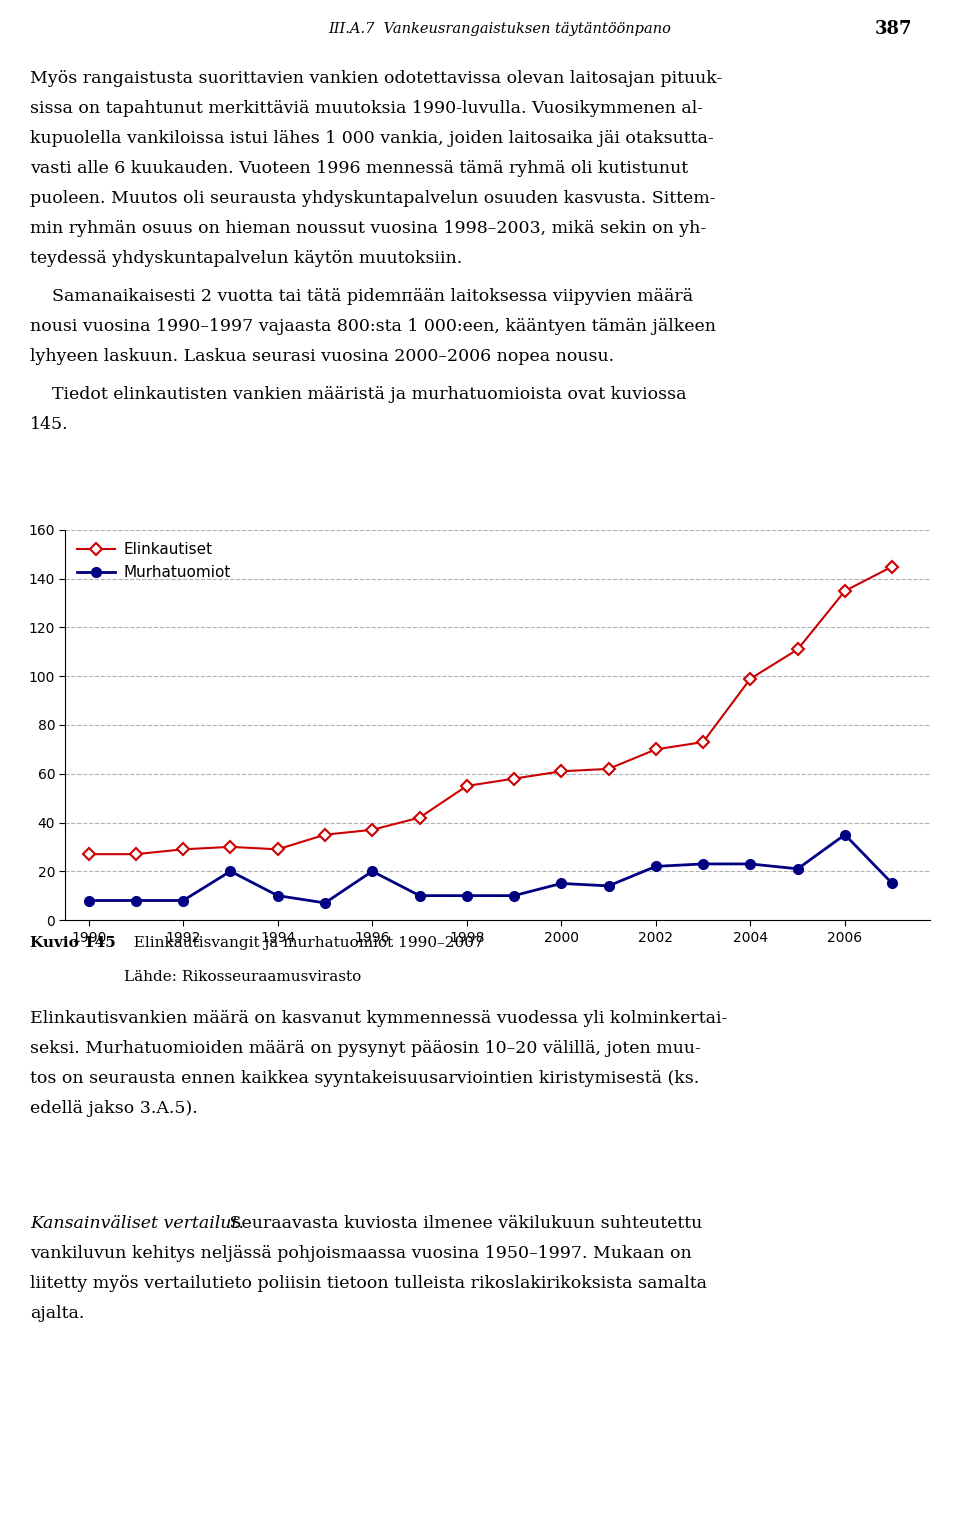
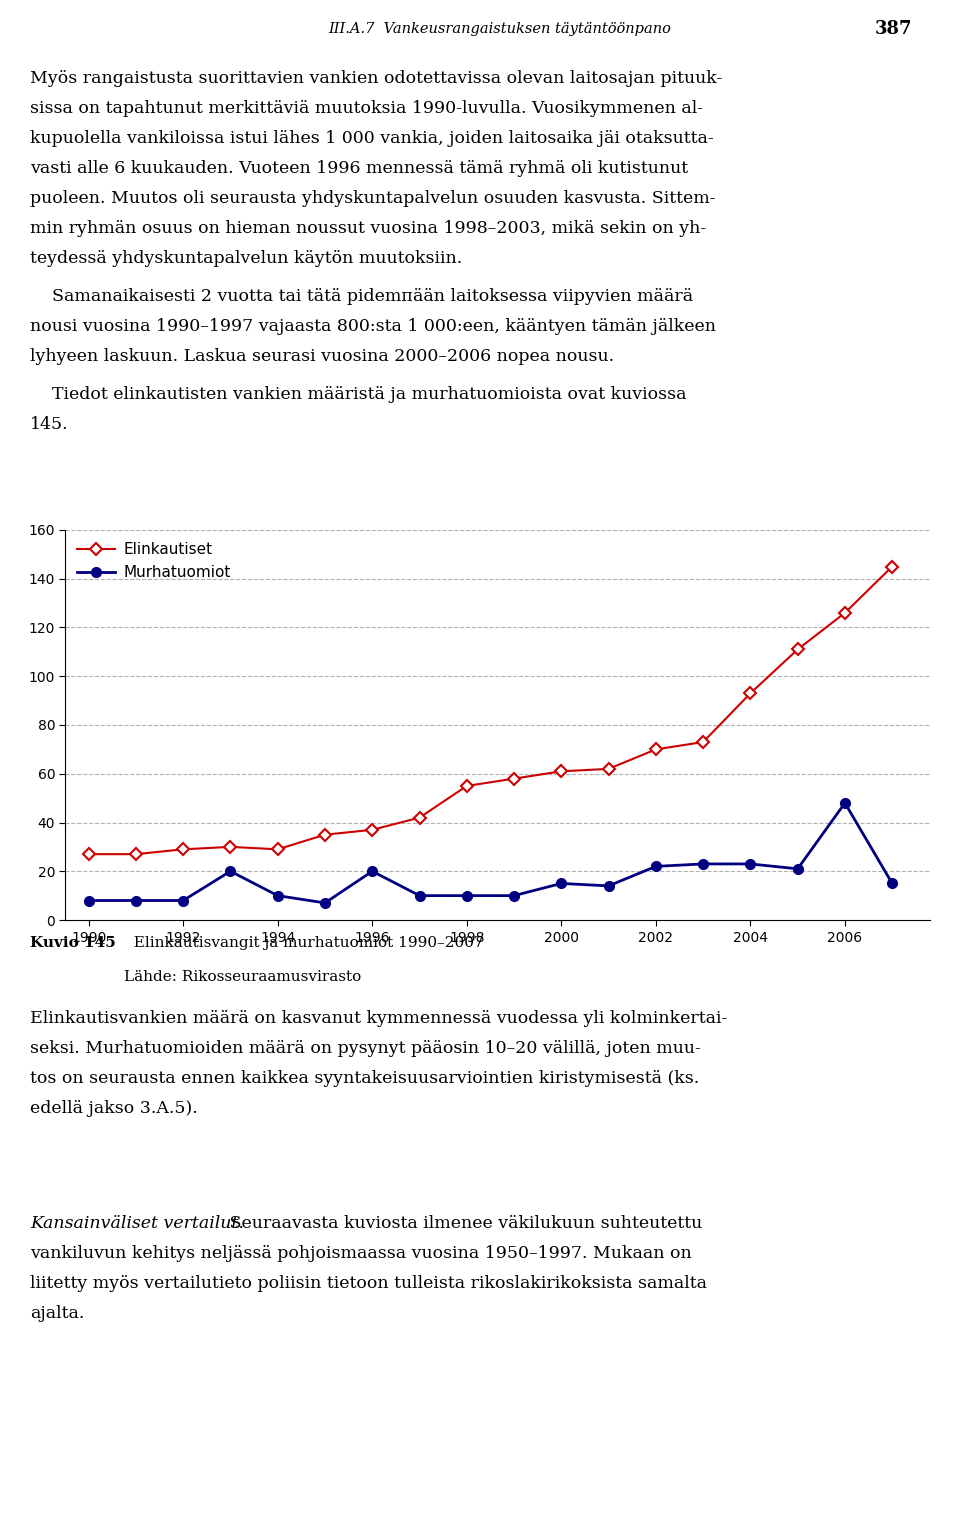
Elinkautiset/2004: 99 -> 93
Elinkautiset/2006: 135 -> 126
Murhatuomiot/2006: 35 -> 48
